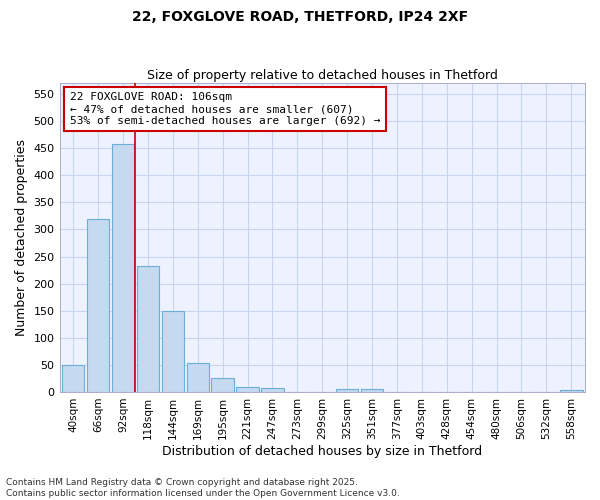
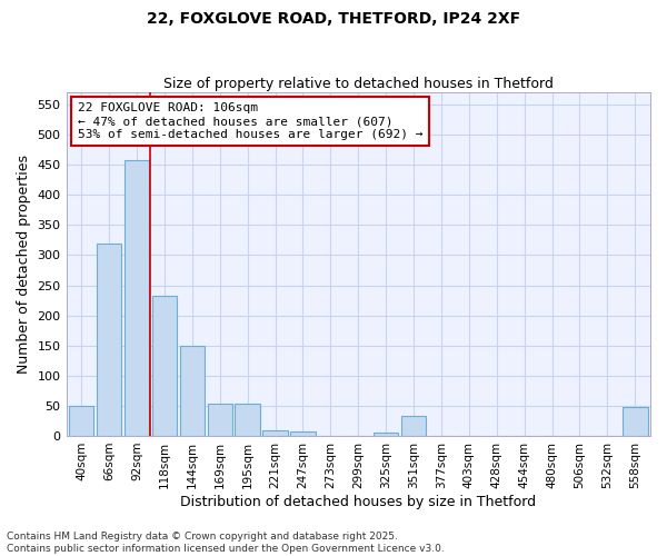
195sqm: 25 -> 54
351sqm: 5 -> 34
558sqm: 3 -> 48
